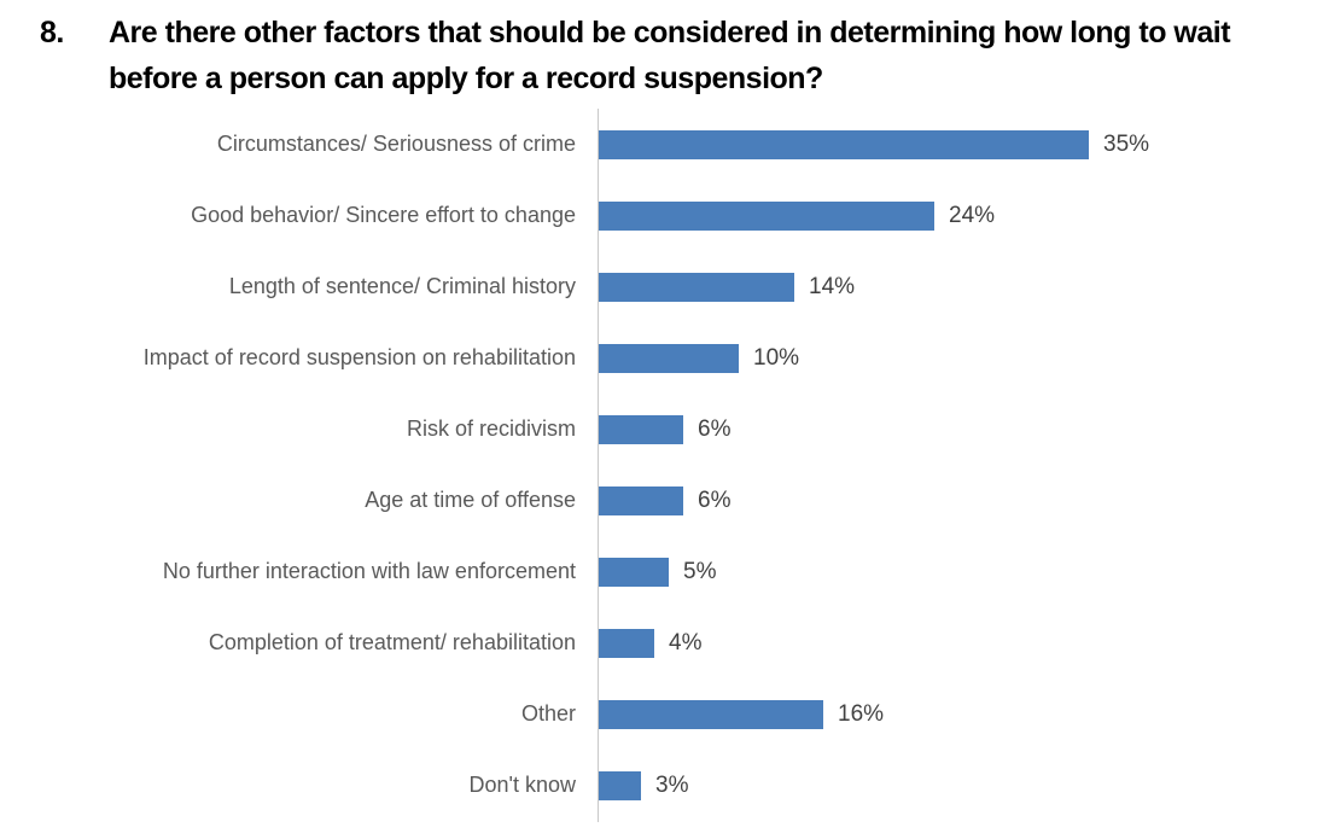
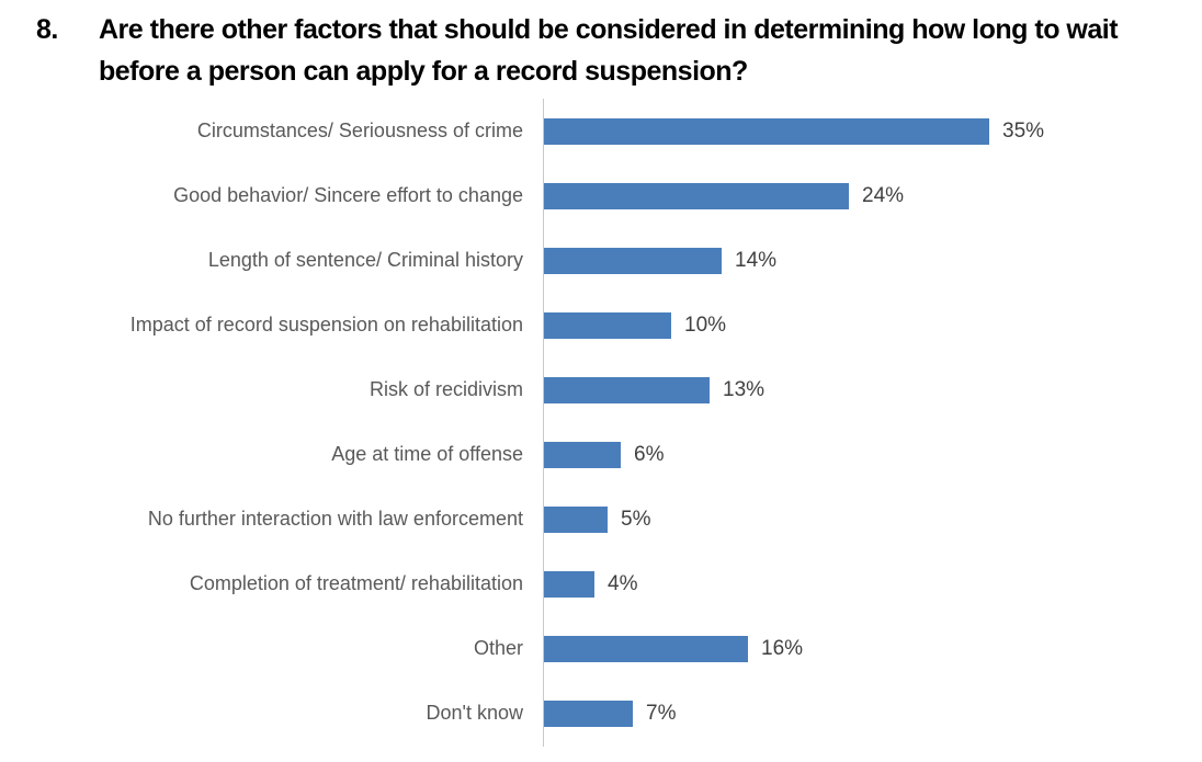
Risk of recidivism: 6% -> 13%
Don't know: 3% -> 7%
